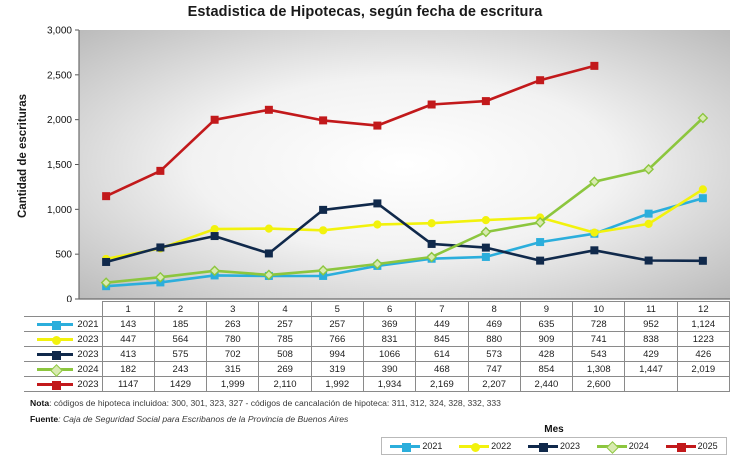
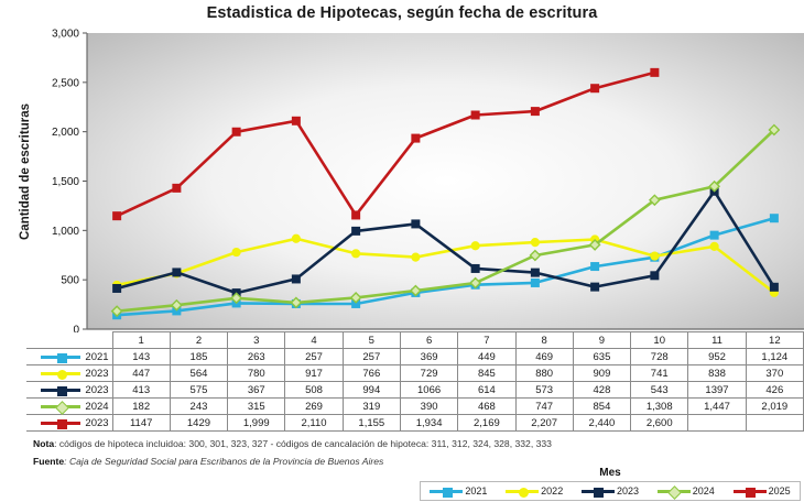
2023/3: 702 -> 367
2022/4: 785 -> 917
2025/5: 1,992 -> 1,155
2022/6: 831 -> 729
2023/11: 429 -> 1397
2022/12: 1223 -> 370
